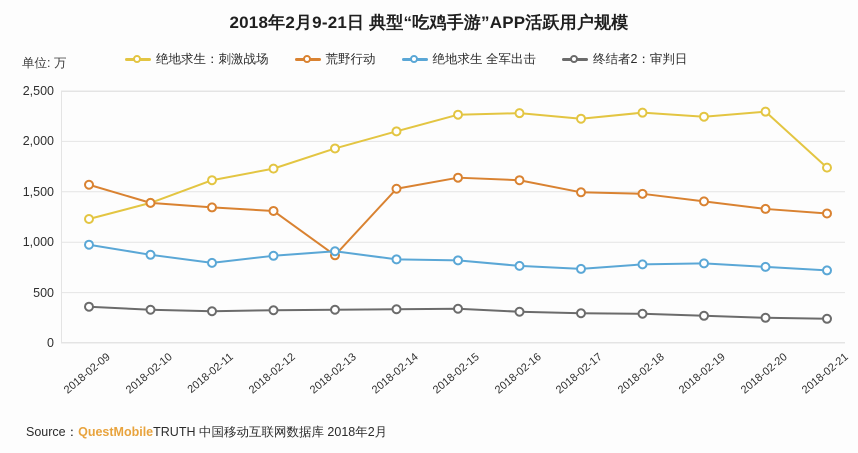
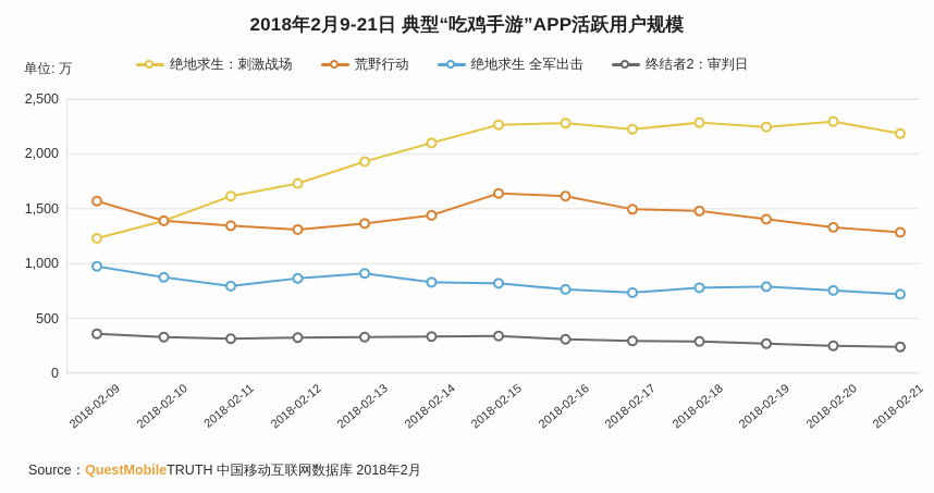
荒野行动/2018-02-13: 870 -> 1360
荒野行动/2018-02-14: 1530 -> 1440
绝地求生：刺激战场/2018-02-21: 1740 -> 2180
